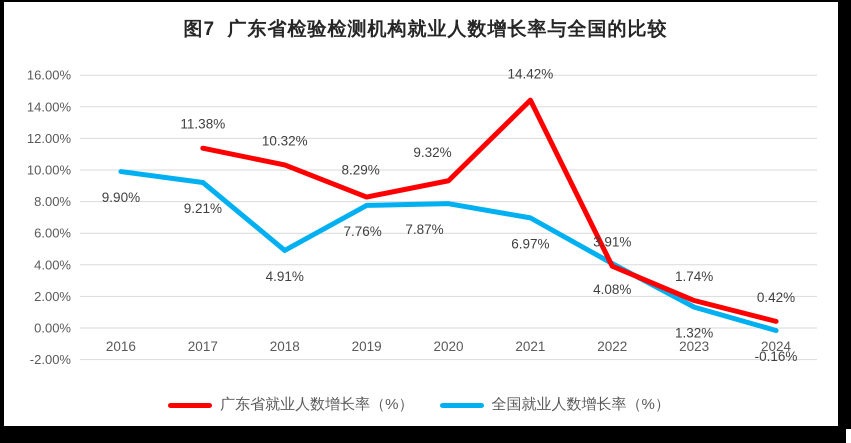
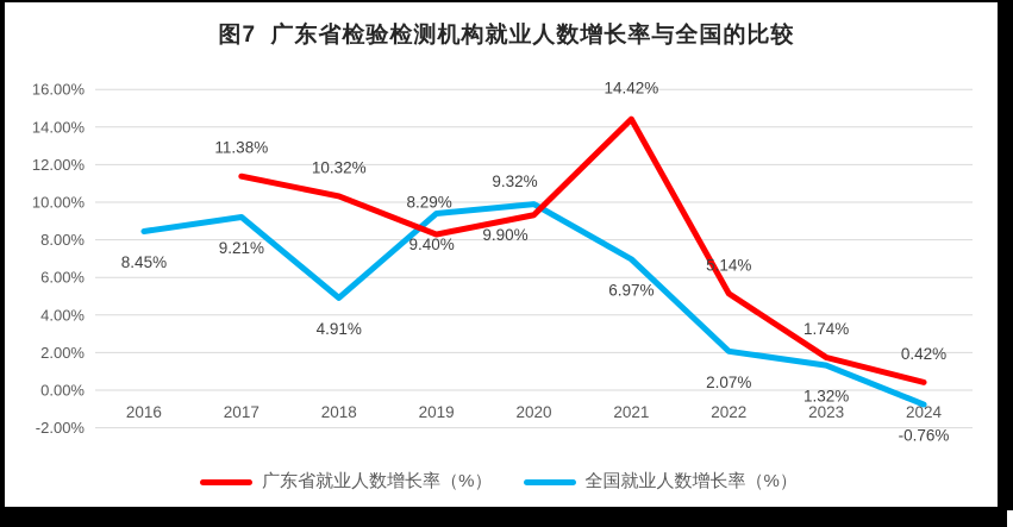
全国就业人数增长率（%）/2016: 9.90% -> 8.45%
全国就业人数增长率（%）/2019: 7.76% -> 9.40%
全国就业人数增长率（%）/2020: 7.87% -> 9.90%
广东省就业人数增长率（%）/2022: 3.91% -> 5.14%
全国就业人数增长率（%）/2022: 4.08% -> 2.07%
全国就业人数增长率（%）/2024: -0.16% -> -0.76%
